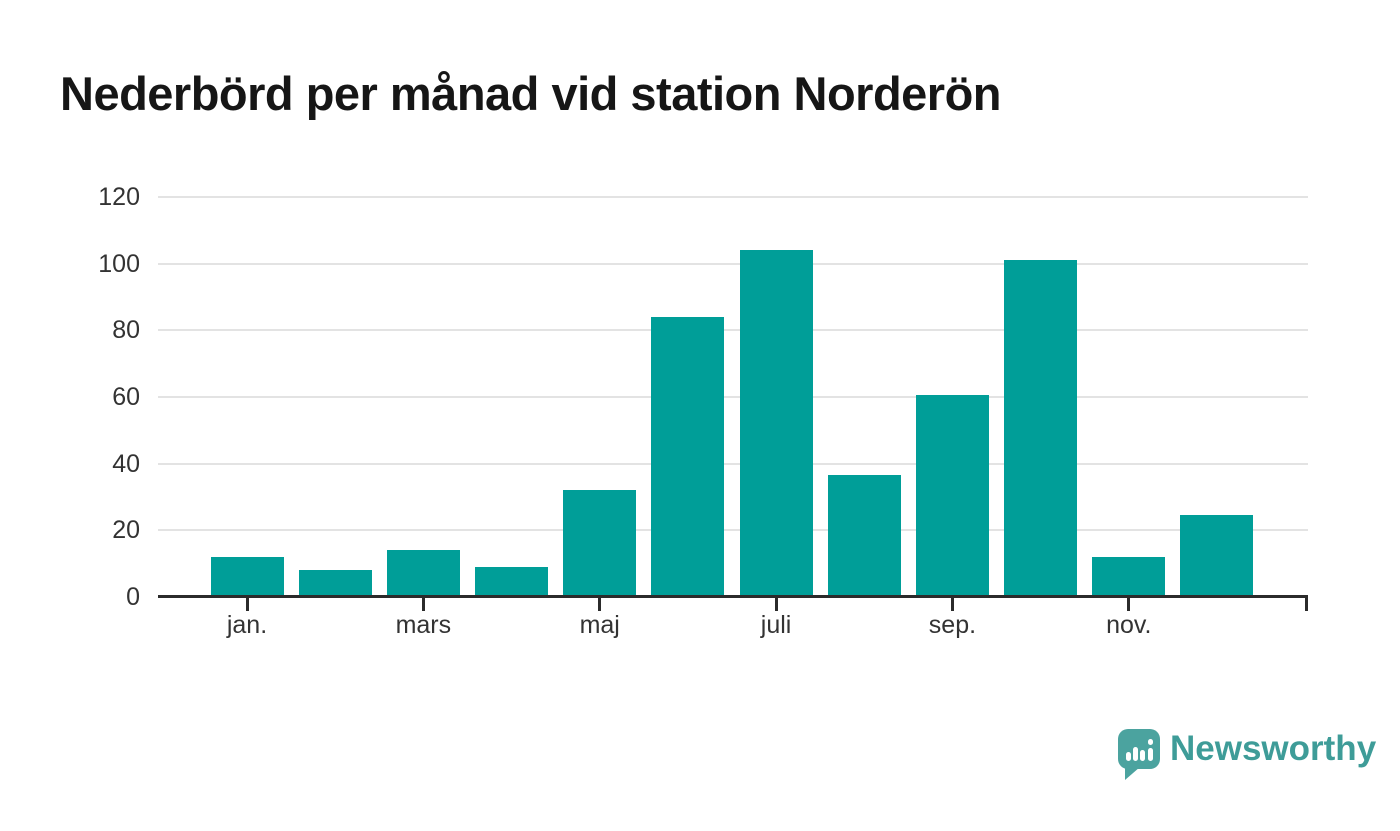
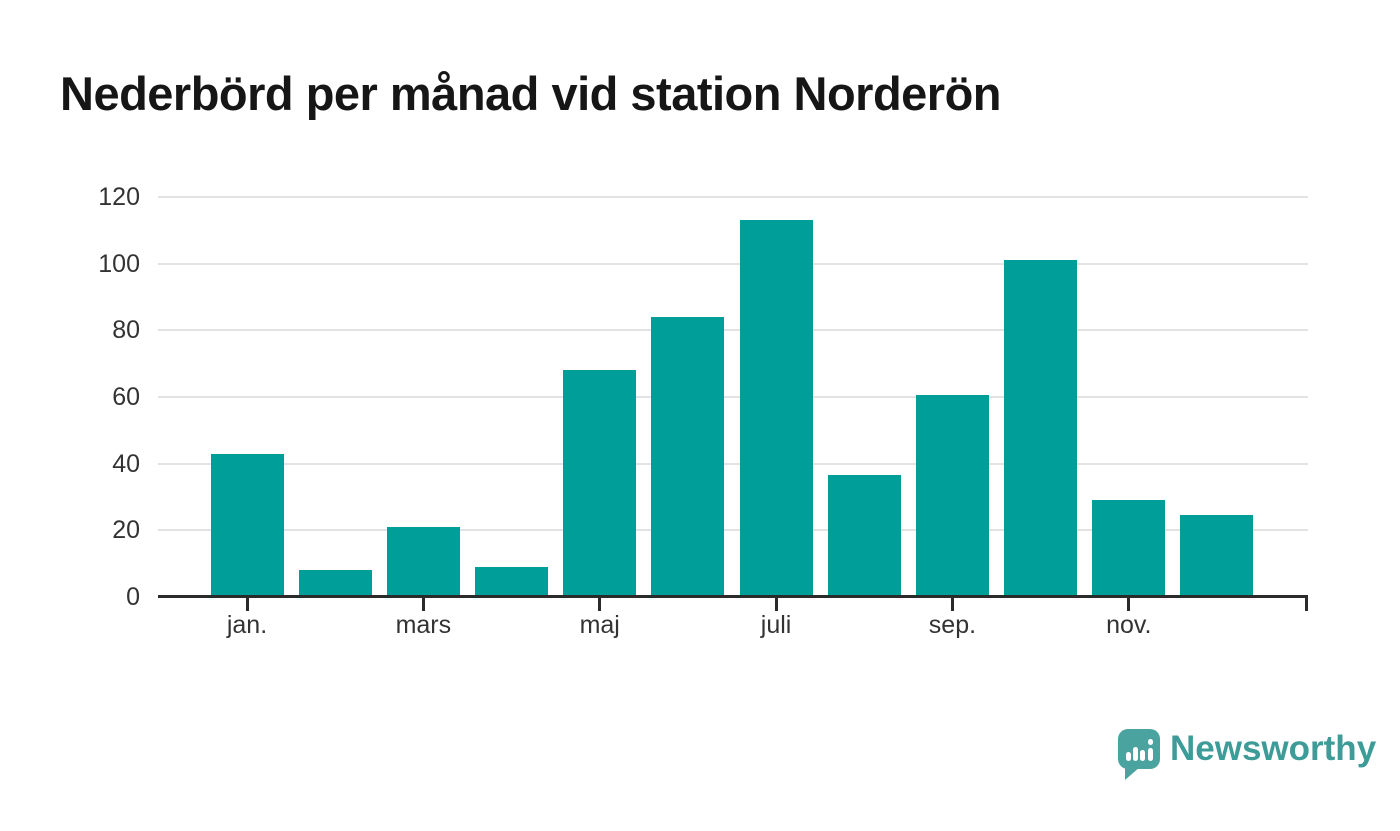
jan.: 12 -> 43
mars: 14 -> 21
maj: 32 -> 68
juli: 104 -> 113
nov.: 12 -> 29
